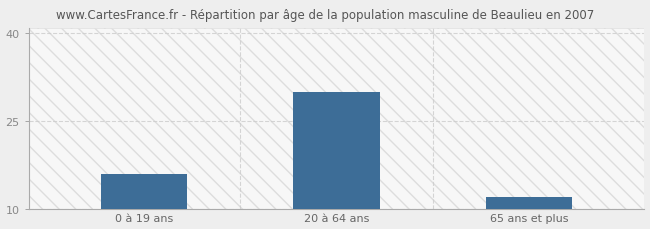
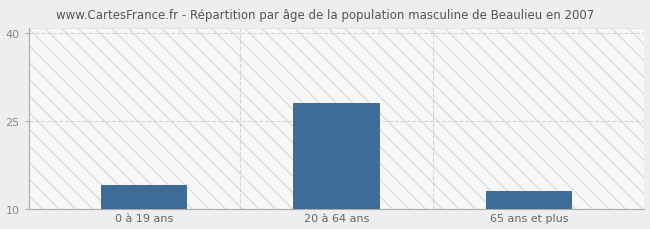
0 à 19 ans: 16 -> 14
20 à 64 ans: 30 -> 28
65 ans et plus: 12 -> 13
